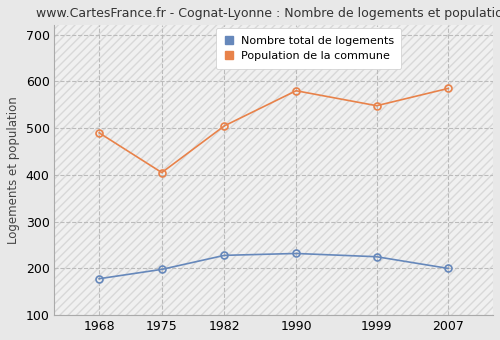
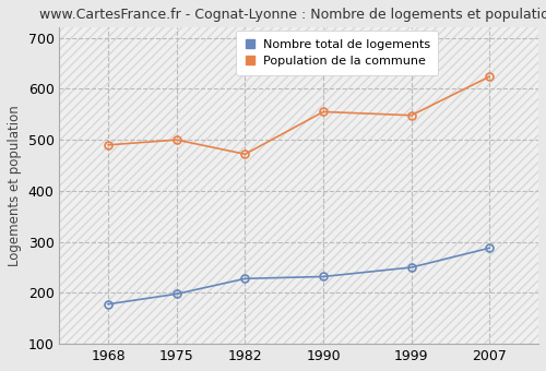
Population de la commune/1975: 405 -> 500
Population de la commune/1982: 505 -> 472
Population de la commune/1990: 580 -> 555
Nombre total de logements/1999: 225 -> 250
Nombre total de logements/2007: 200 -> 288
Population de la commune/2007: 585 -> 624
